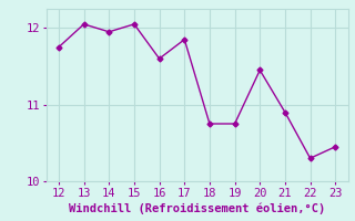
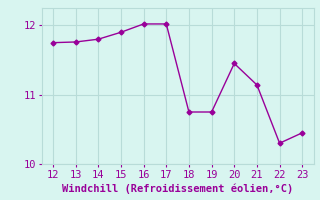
13: 12.05 -> 11.76
14: 11.95 -> 11.80
15: 12.05 -> 11.90
16: 11.60 -> 12.02
17: 11.85 -> 12.02
21: 10.90 -> 11.14
